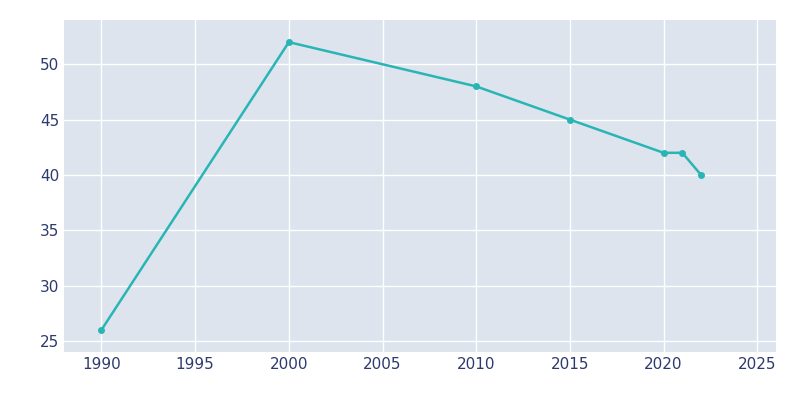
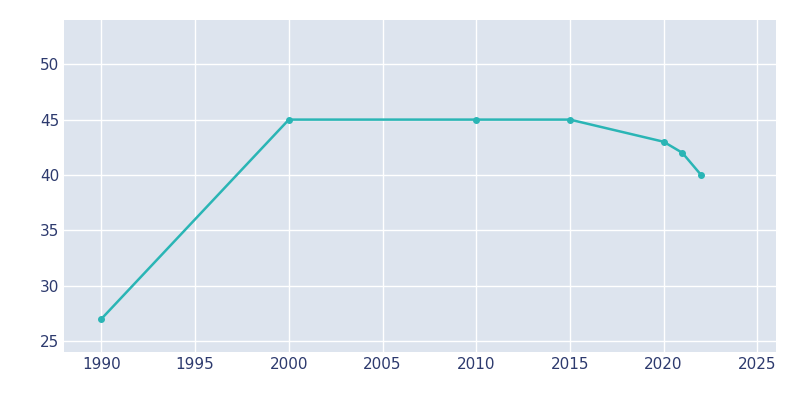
1990: 26 -> 27
2000: 52 -> 45
2010: 48 -> 45
2020: 42 -> 43
